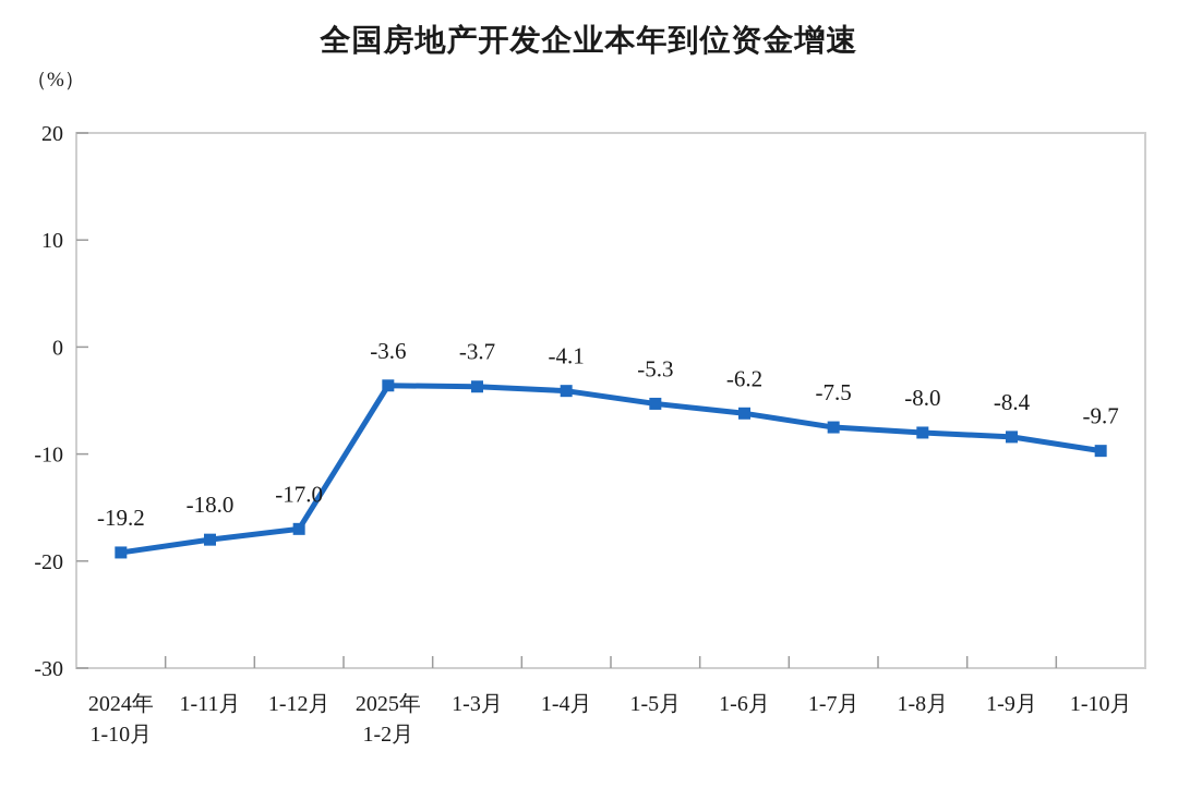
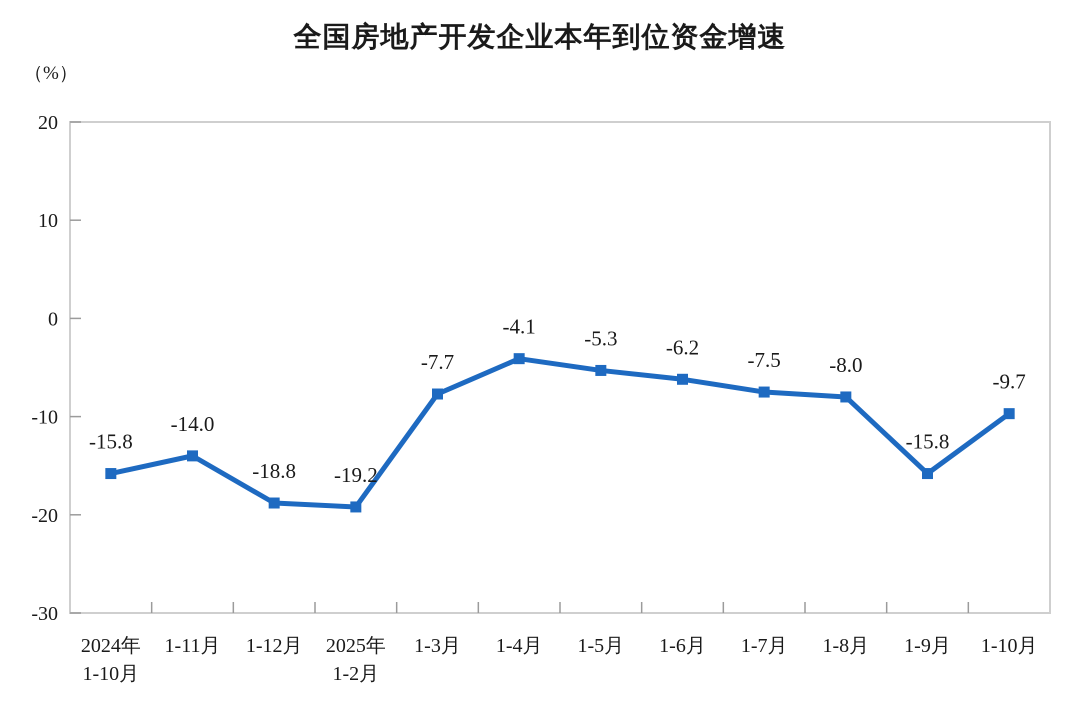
2024年 1-10月: -19.2 -> -15.8
1-11月: -18.0 -> -14.0
1-12月: -17.0 -> -18.8
2025年 1-2月: -3.6 -> -19.2
1-3月: -3.7 -> -7.7
1-9月: -8.4 -> -15.8
